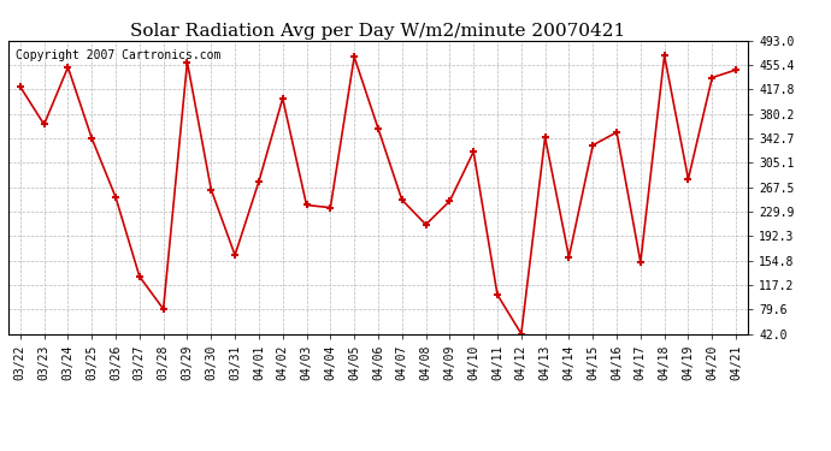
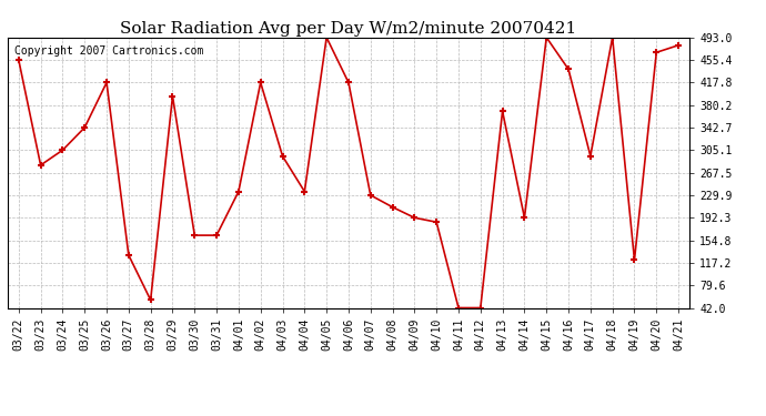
03/22: 422 -> 455
03/23: 364 -> 280
03/24: 452 -> 305
03/26: 252 -> 418
03/28: 80 -> 55
03/29: 460 -> 395
03/30: 264 -> 163
04/01: 276 -> 236
04/02: 404 -> 418
04/03: 240 -> 295
04/05: 468 -> 493
04/06: 358 -> 418
04/07: 248 -> 230
04/09: 246 -> 192
04/10: 322 -> 185
04/11: 102 -> 42
04/13: 344 -> 370
04/14: 160 -> 192
04/15: 332 -> 493
04/16: 352 -> 440
04/17: 152 -> 295
04/18: 470 -> 493
04/19: 280 -> 122
04/20: 436 -> 468
04/21: 448 -> 480
